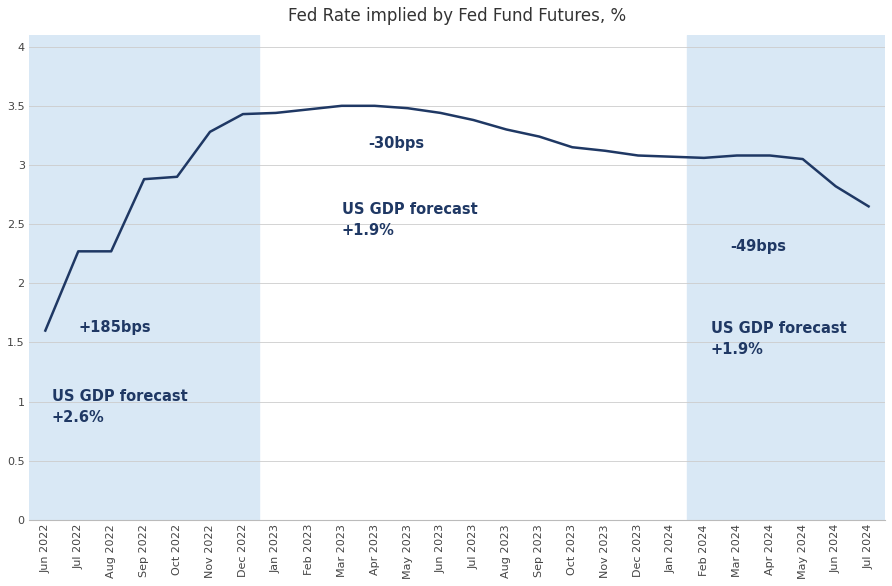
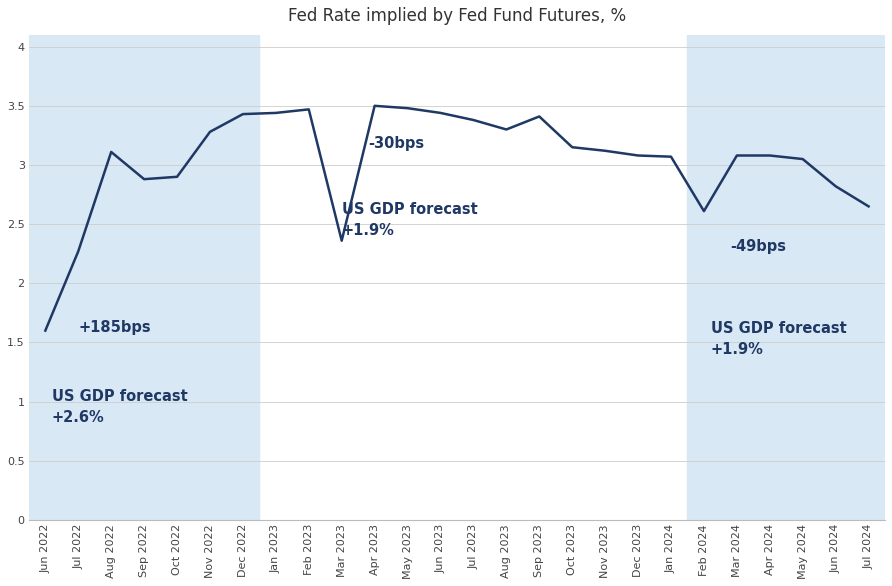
Aug 2022: 2.27 -> 3.11
Mar 2023: 3.50 -> 2.36
Sep 2023: 3.24 -> 3.41
Feb 2024: 3.06 -> 2.61
